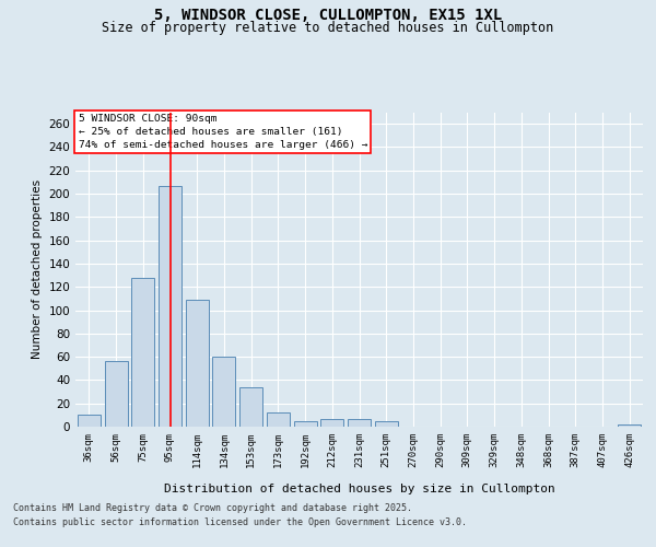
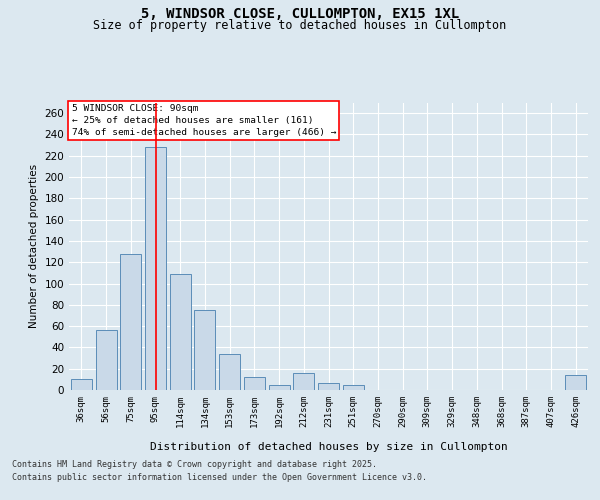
95sqm: 207 -> 228
134sqm: 60 -> 75
212sqm: 7 -> 16
426sqm: 2 -> 14
